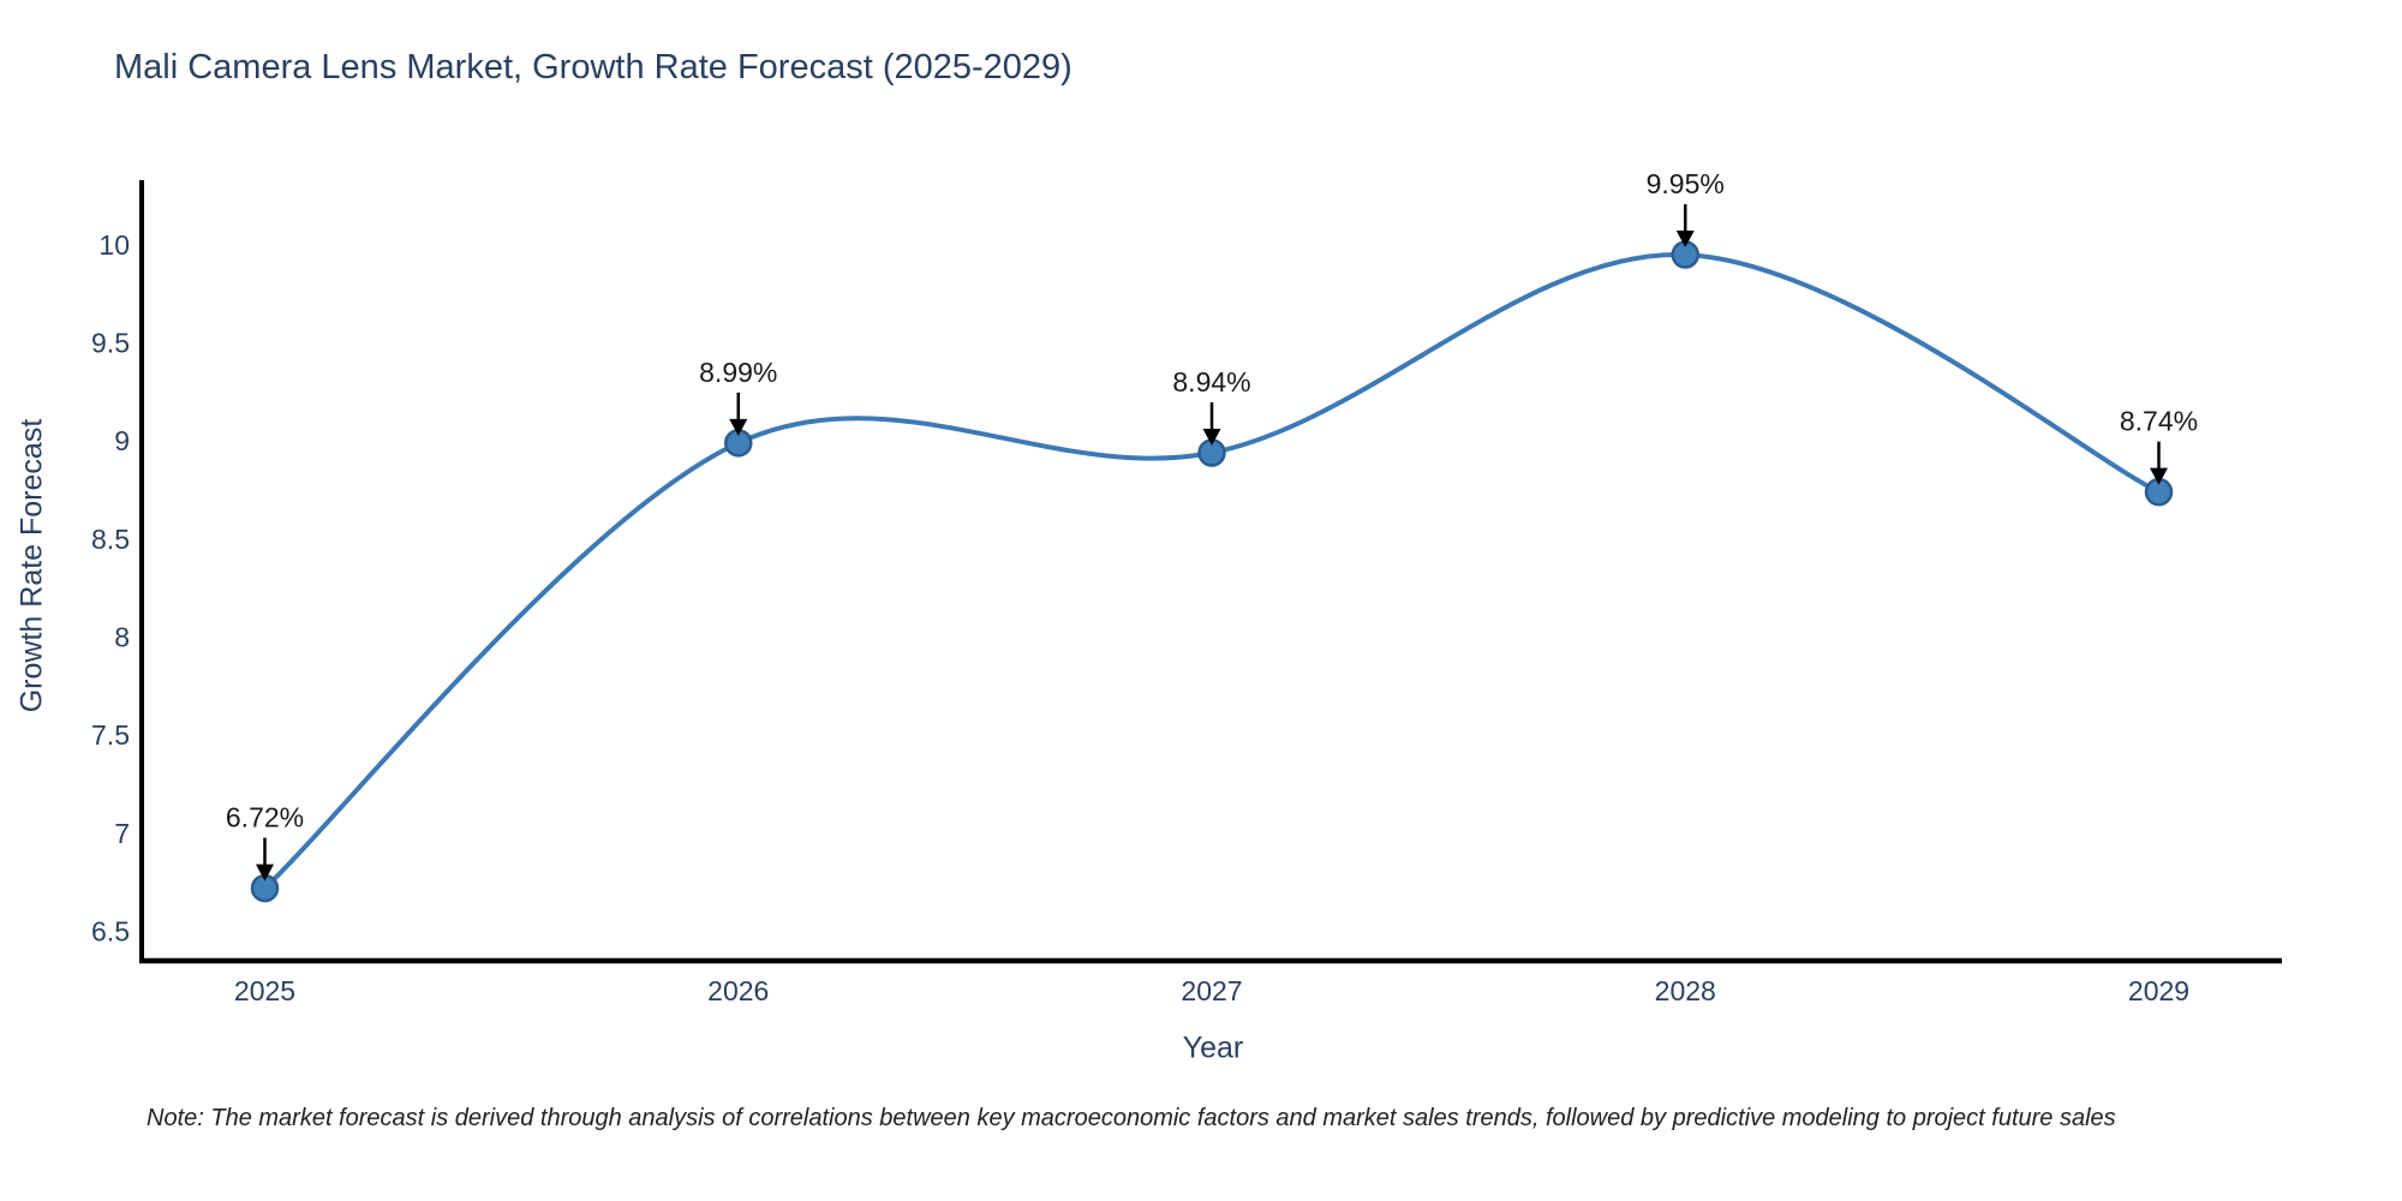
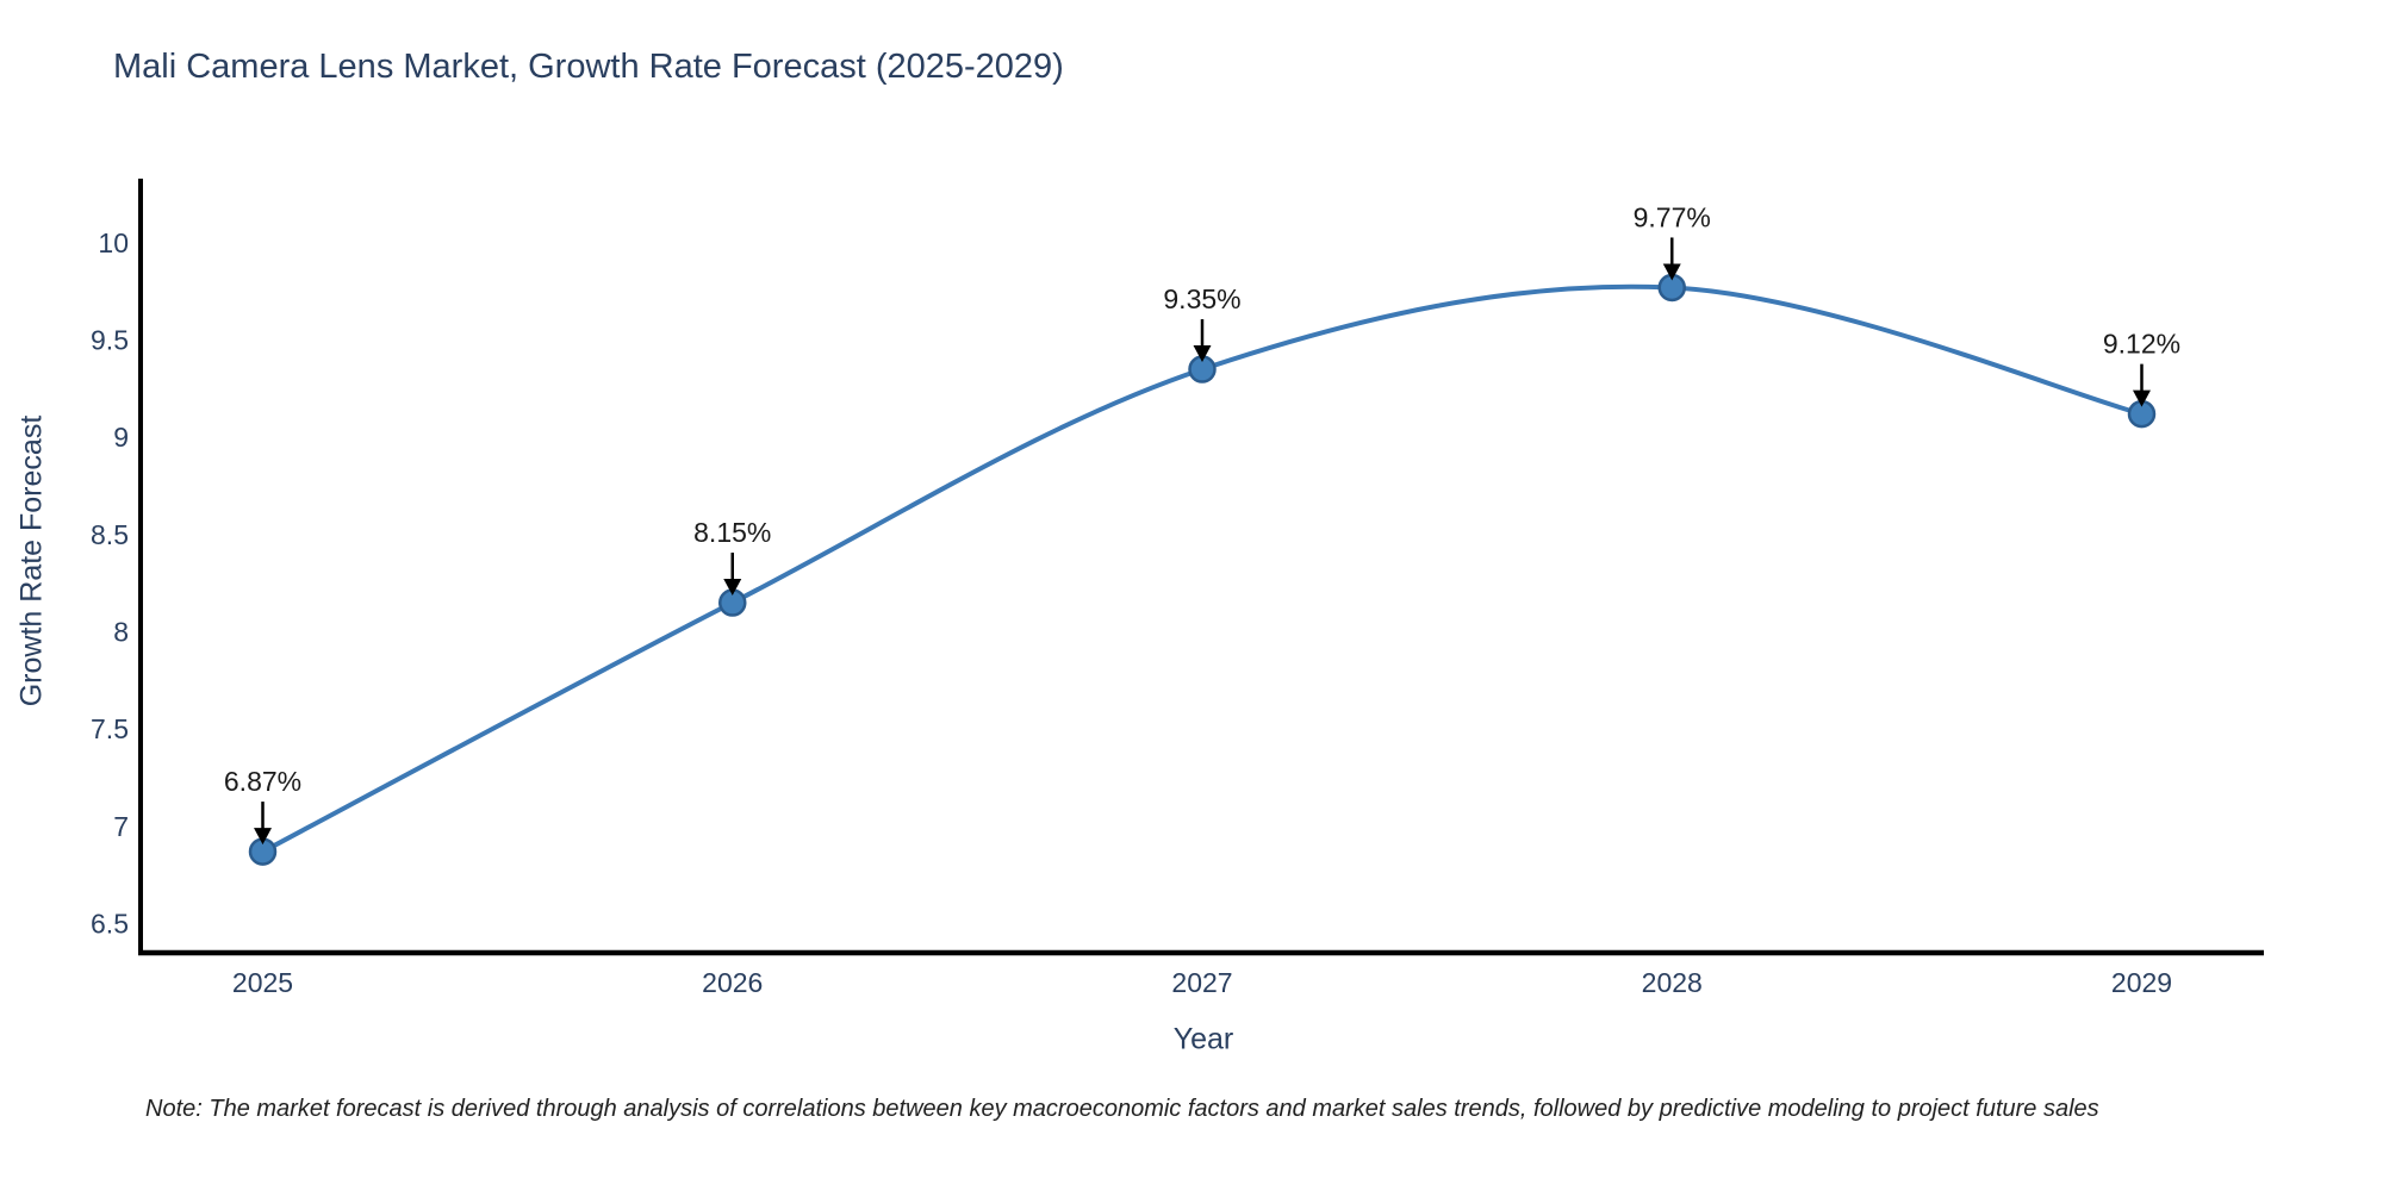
2025: 6.72% -> 6.87%
2026: 8.99% -> 8.15%
2027: 8.94% -> 9.35%
2028: 9.95% -> 9.77%
2029: 8.74% -> 9.12%
